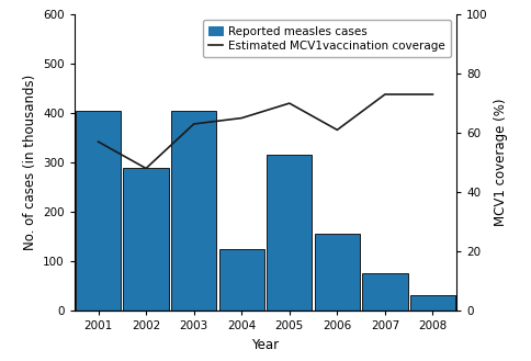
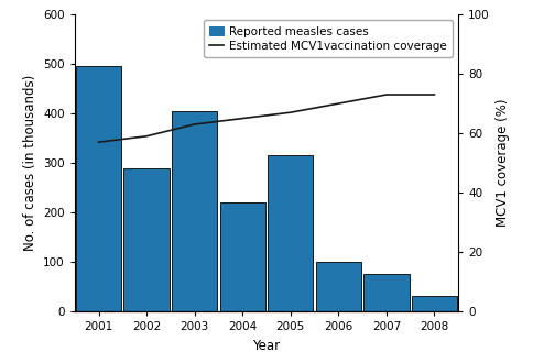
Reported measles cases/2001: 405 -> 495
Estimated MCV1vaccination coverage/2002: 48 -> 59
Reported measles cases/2004: 125 -> 220
Estimated MCV1vaccination coverage/2005: 70 -> 67
Reported measles cases/2006: 155 -> 100
Estimated MCV1vaccination coverage/2006: 61 -> 70
